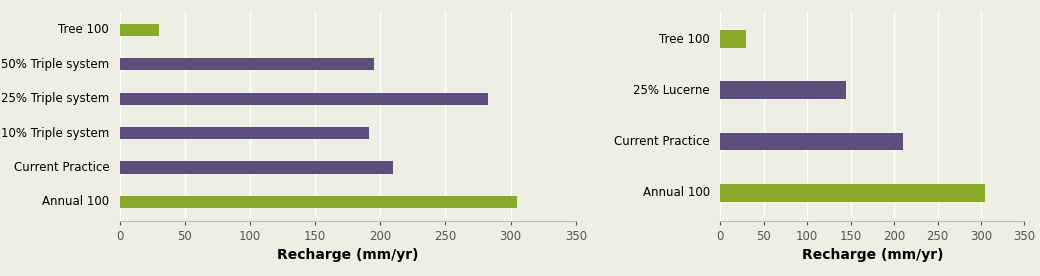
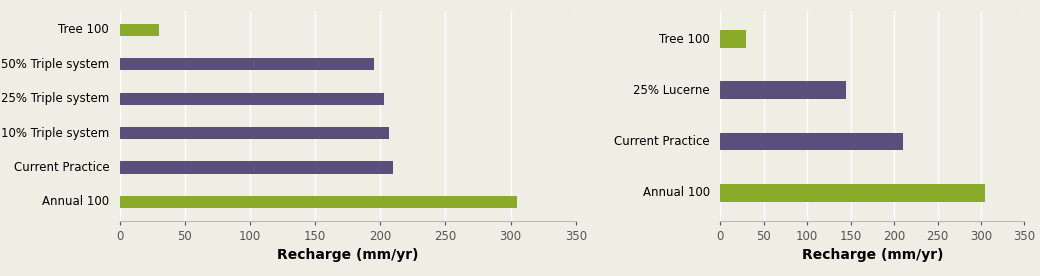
25% Triple system: 283 -> 203
10% Triple system: 191 -> 207
